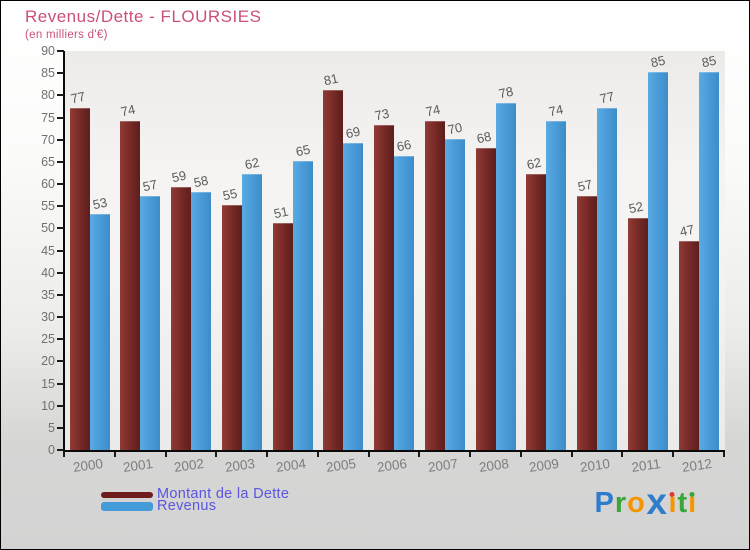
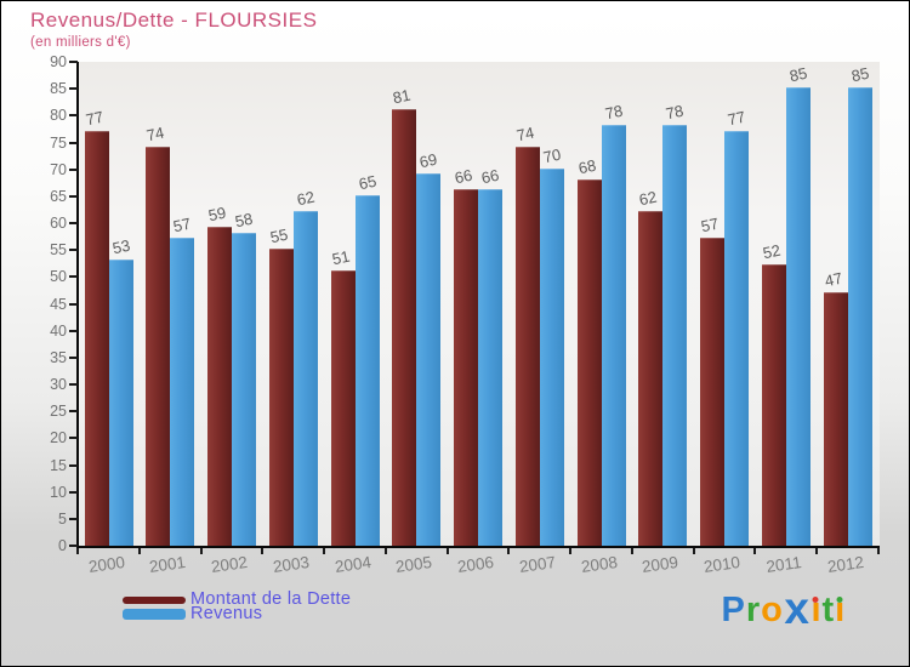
Montant de la Dette/2006: 73 -> 66
Revenus/2009: 74 -> 78
